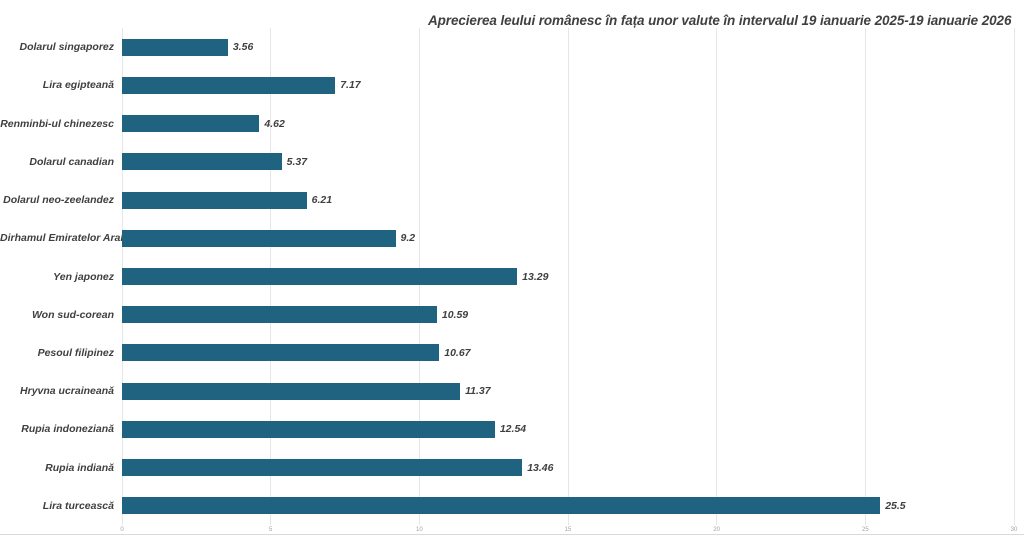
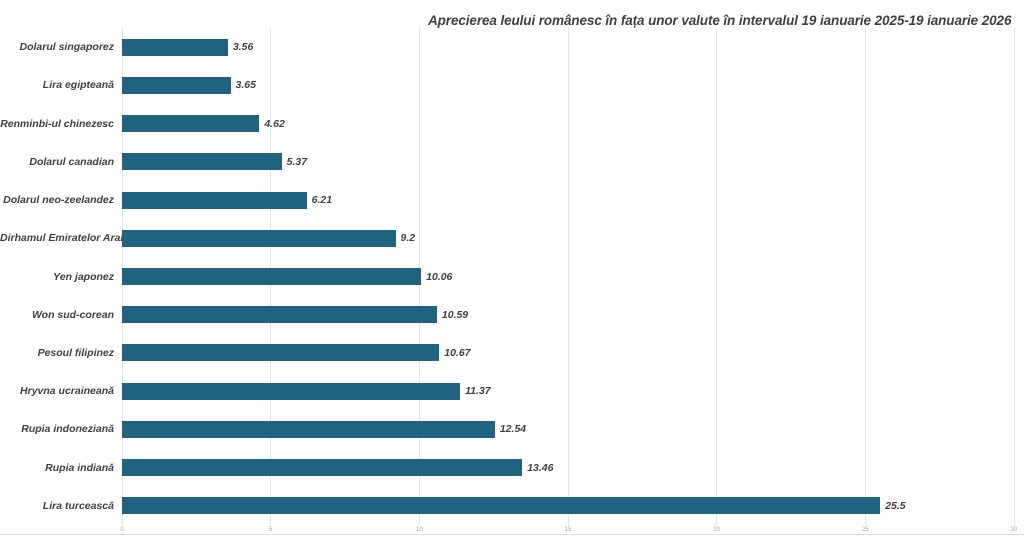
Lira egipteană: 7.17 -> 3.65
Yen japonez: 13.29 -> 10.06
